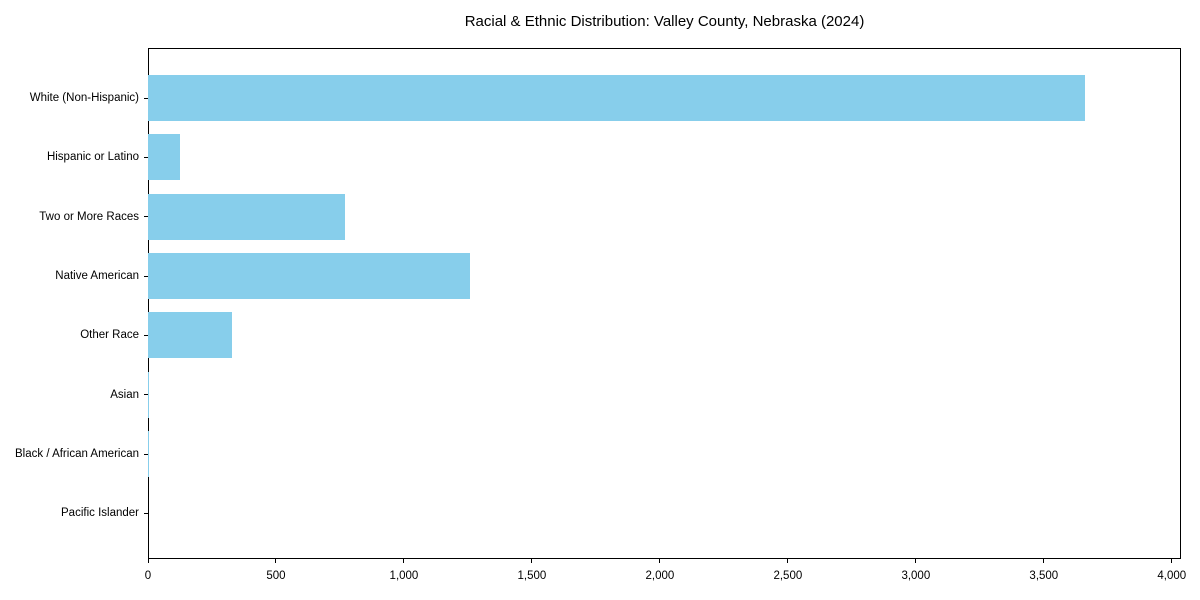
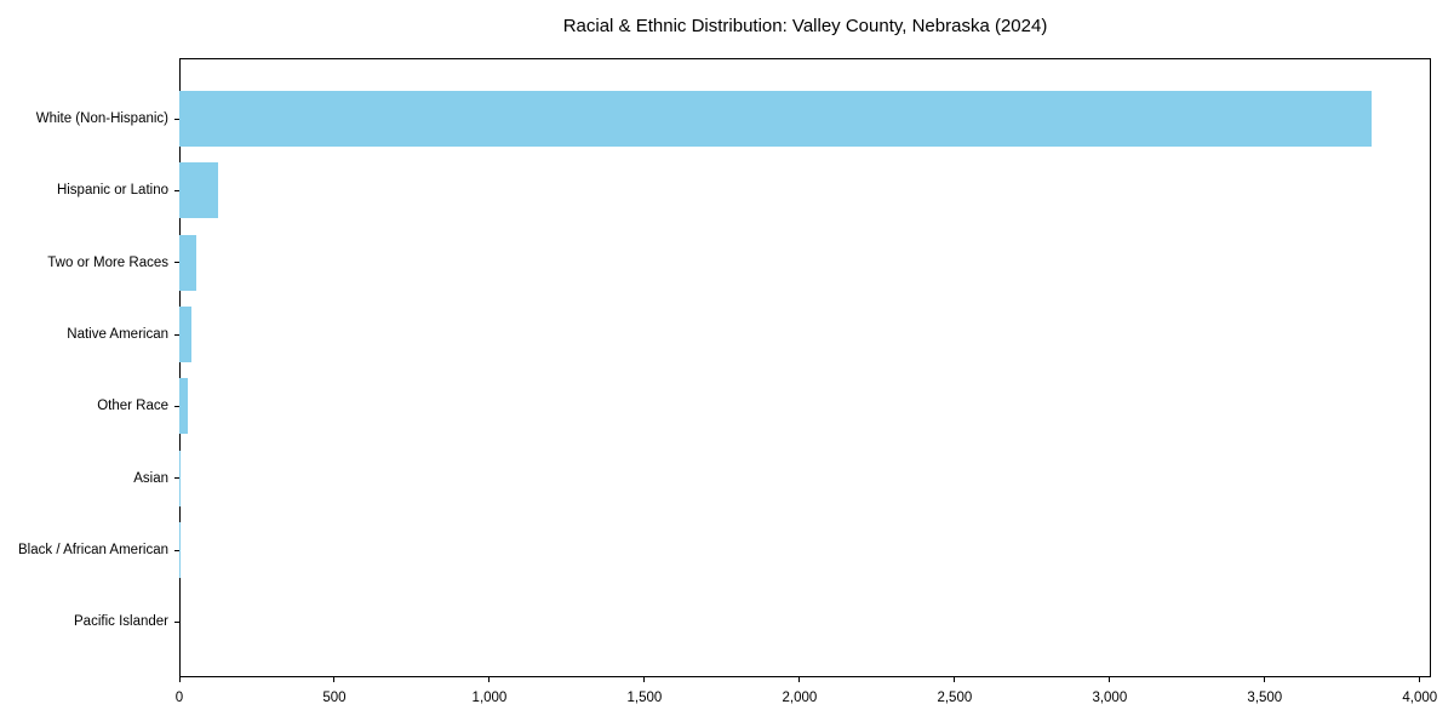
White (Non-Hispanic): 3660 -> 3840
Two or More Races: 770 -> 60
Native American: 1260 -> 40
Other Race: 330 -> 30
